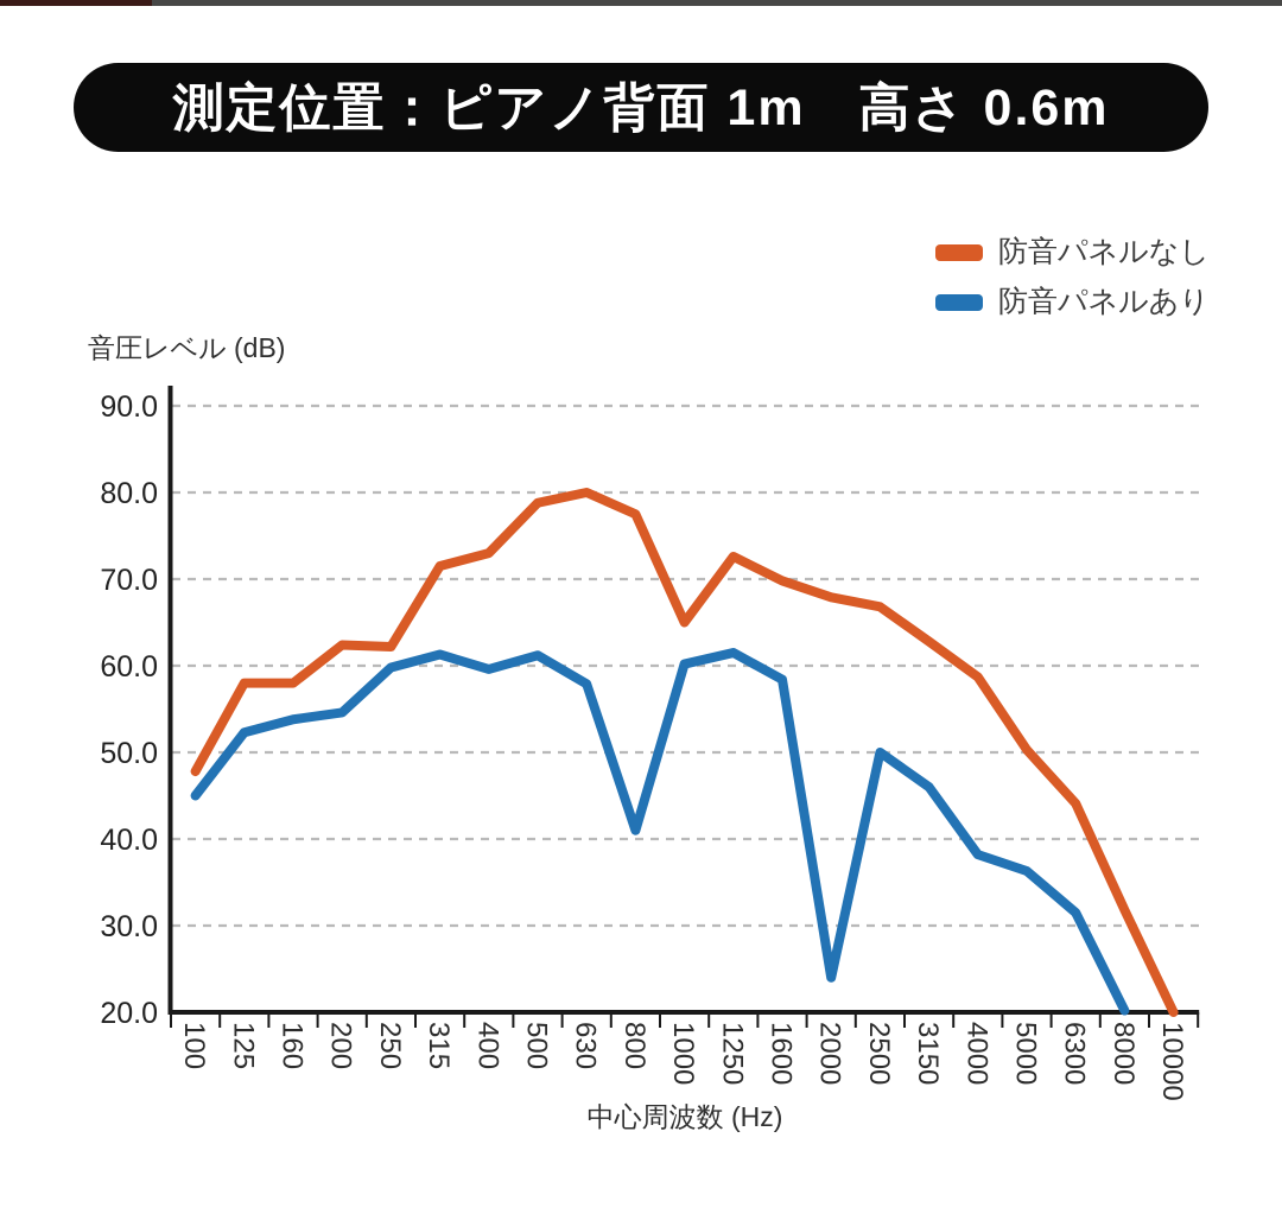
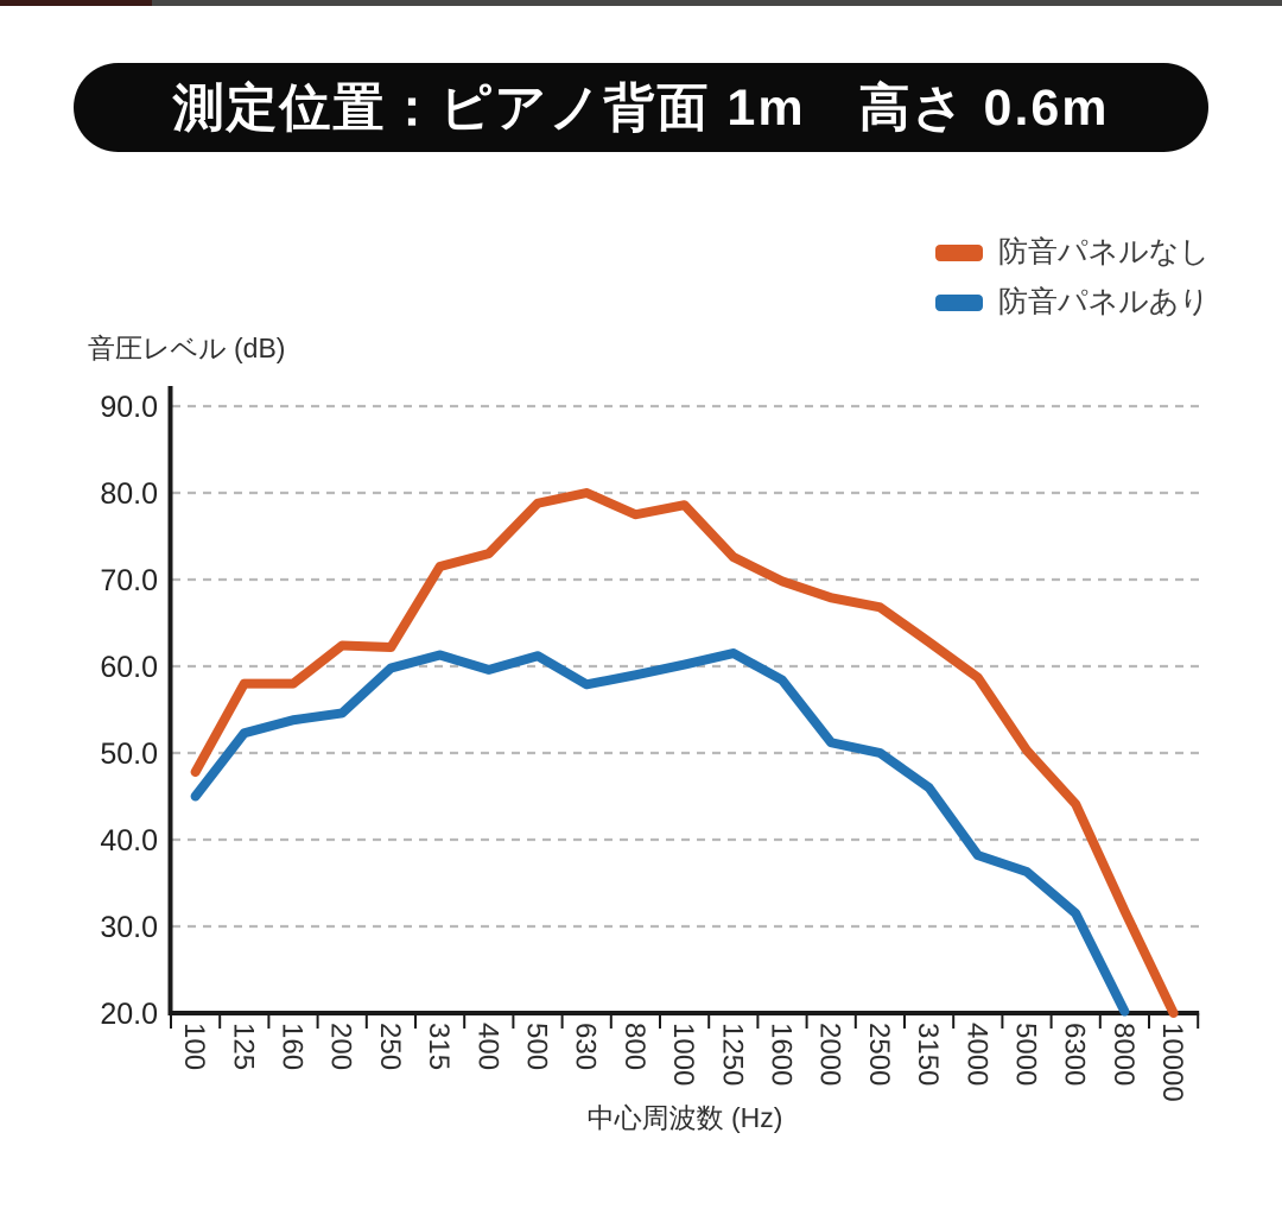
防音パネルあり/800: 41 -> 59
防音パネルなし/1000: 65 -> 79
防音パネルあり/2000: 24 -> 51
